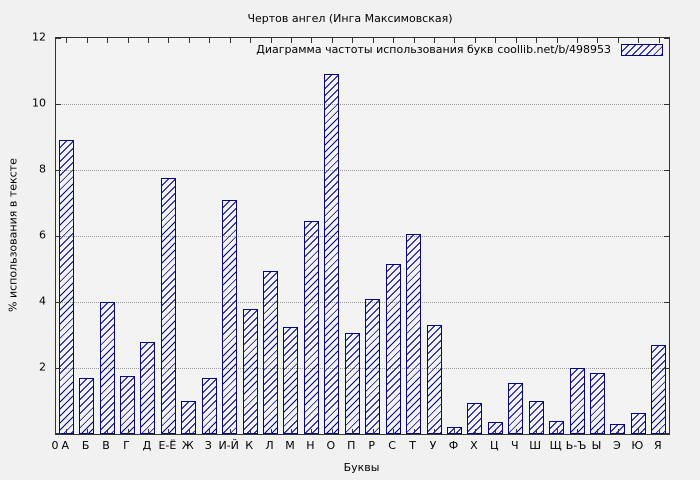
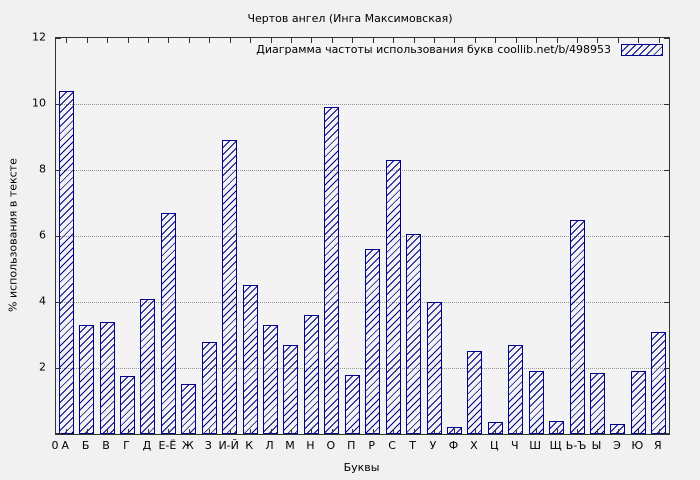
А: 8.9 -> 10.4
Б: 1.7 -> 3.3
В: 4.0 -> 3.4
Д: 2.8 -> 4.1
Е-Ё: 7.8 -> 6.7
Ж: 1.0 -> 1.5
З: 1.7 -> 2.8
И-Й: 7.1 -> 8.9
К: 3.8 -> 4.5
Л: 5.0 -> 3.3
М: 3.2 -> 2.7
Н: 6.5 -> 3.6
О: 10.9 -> 9.9
П: 3.0 -> 1.8
Р: 4.1 -> 5.6
С: 5.2 -> 8.3
У: 3.3 -> 4.0
Х: 0.9 -> 2.5
Ч: 1.6 -> 2.7
Ш: 1.0 -> 1.9
Ь-Ъ: 2.0 -> 6.5
Ю: 0.7 -> 1.9
Я: 2.7 -> 3.1
